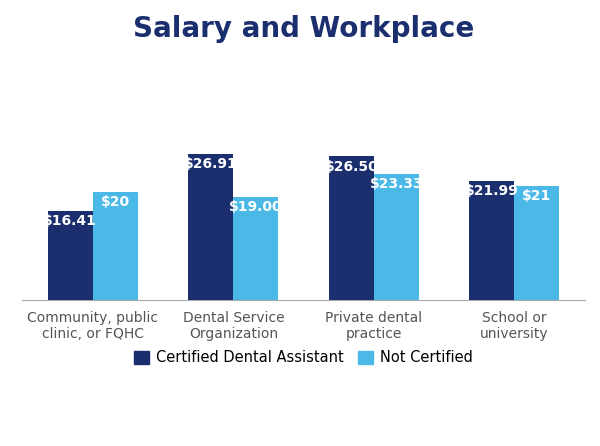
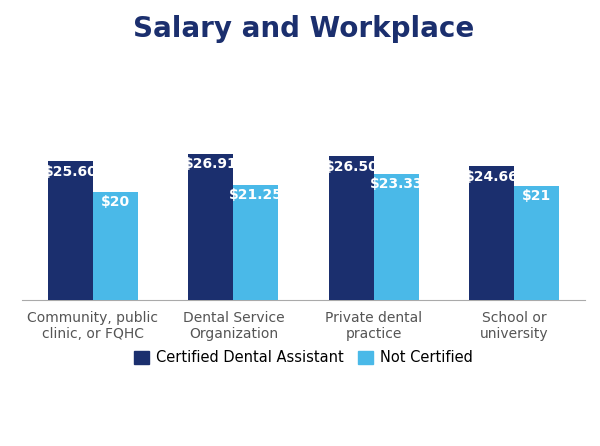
Certified Dental Assistant/Community, public clinic, or FQHC: $16.41 -> $25.60
Not Certified/Dental Service Organization: $19.00 -> $21.25
Certified Dental Assistant/School or university: $21.99 -> $24.66
